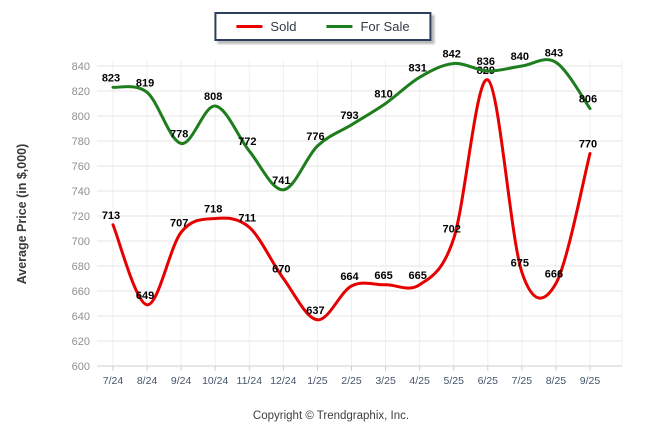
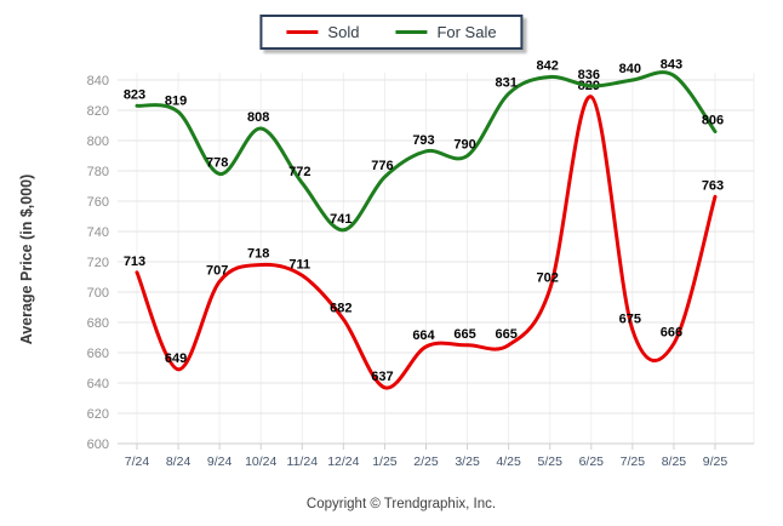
Sold/12/24: 670 -> 682
For Sale/3/25: 810 -> 790
Sold/9/25: 770 -> 763
